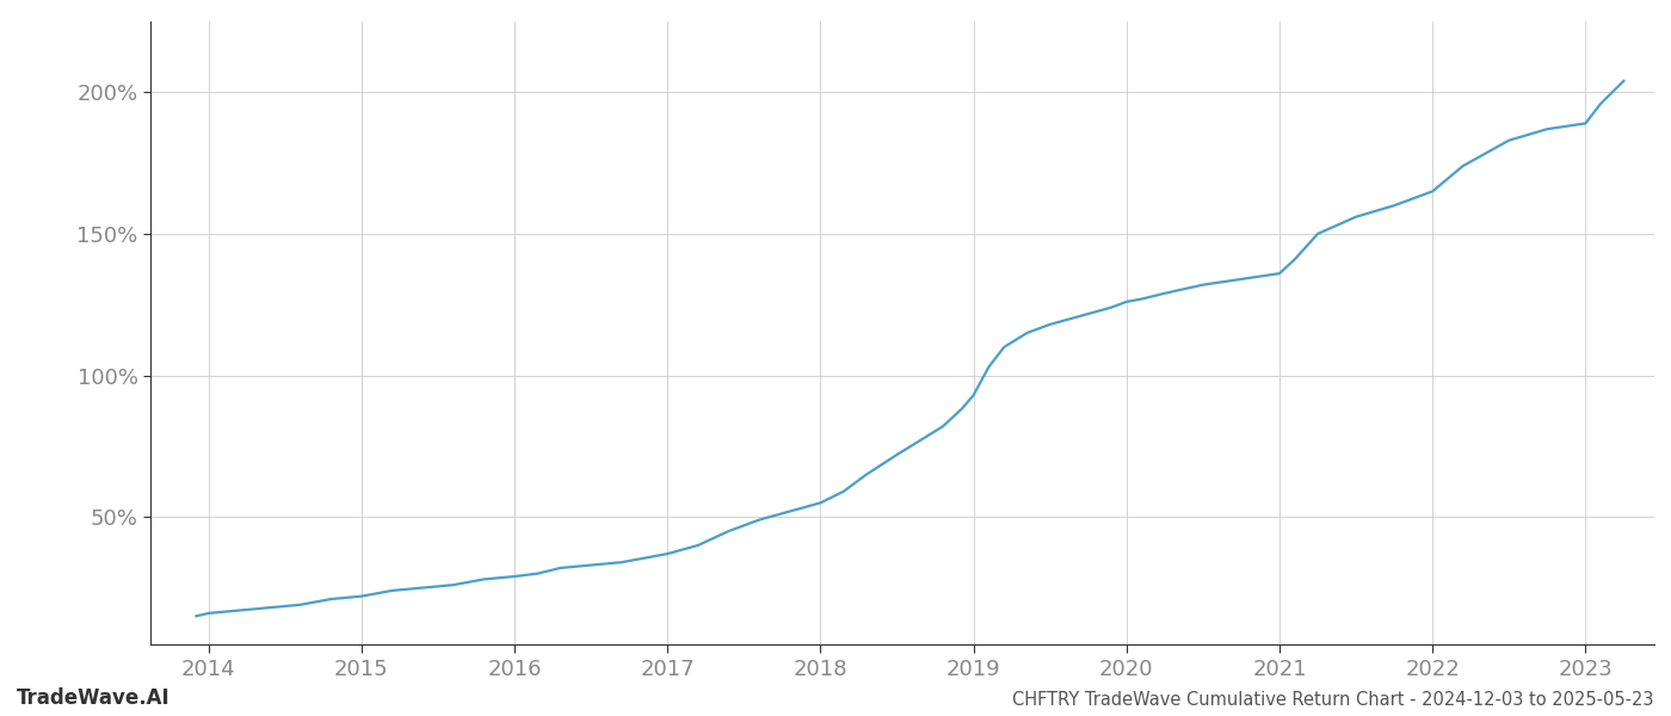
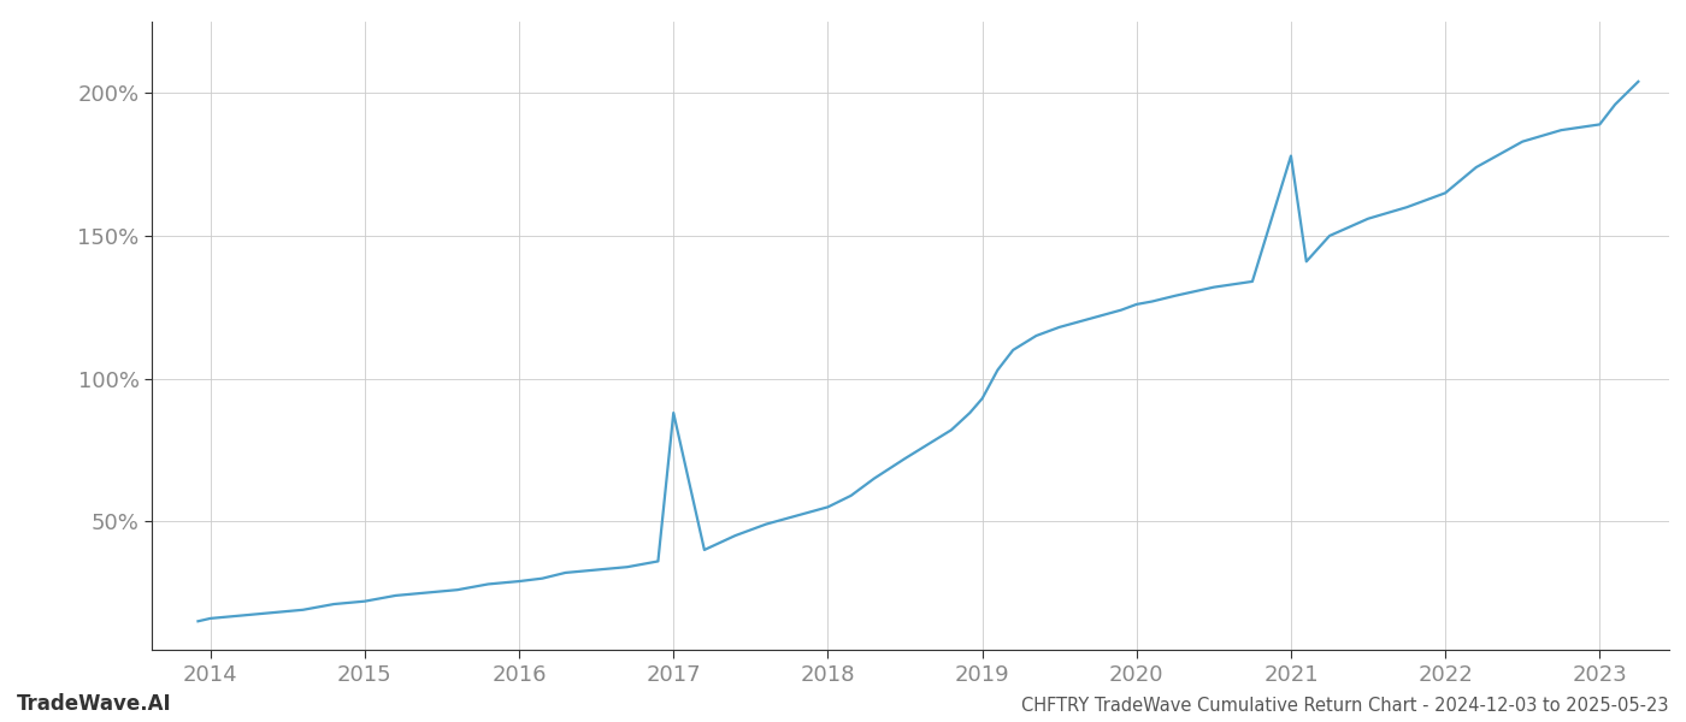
2017: 37% -> 88%
2021: 136% -> 178%
